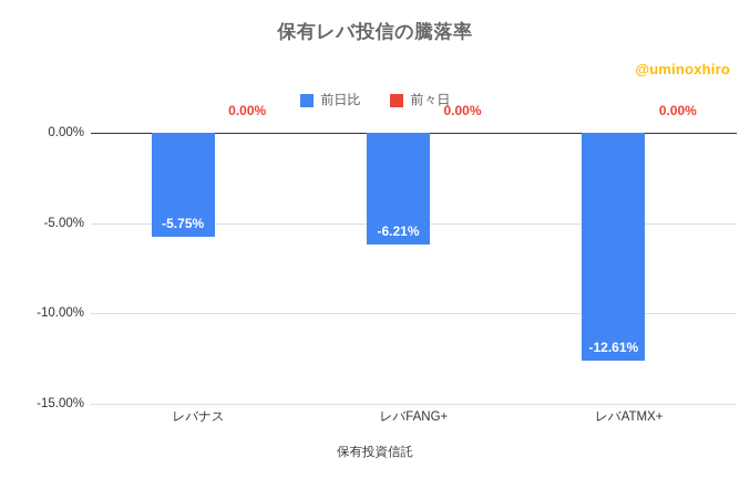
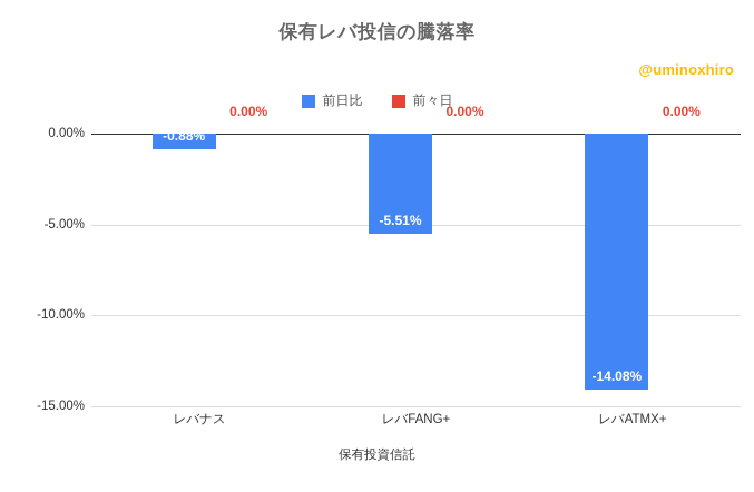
前日比/レバナス: -5.75% -> -0.88%
前日比/レバFANG+: -6.21% -> -5.51%
前日比/レバATMX+: -12.61% -> -14.08%
